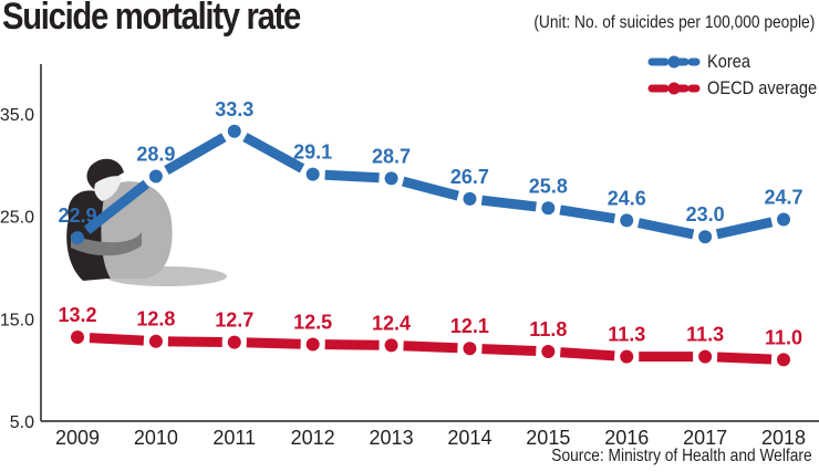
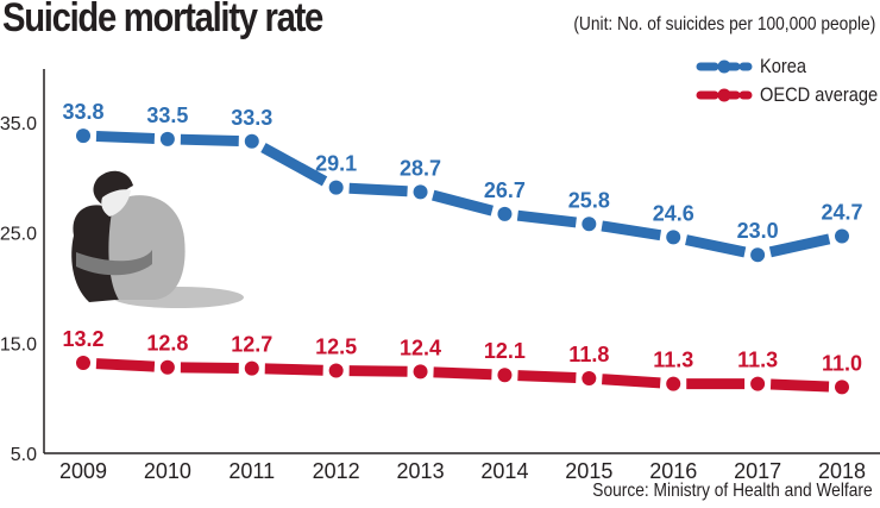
Korea/2009: 22.9 -> 33.8
Korea/2010: 28.9 -> 33.5
